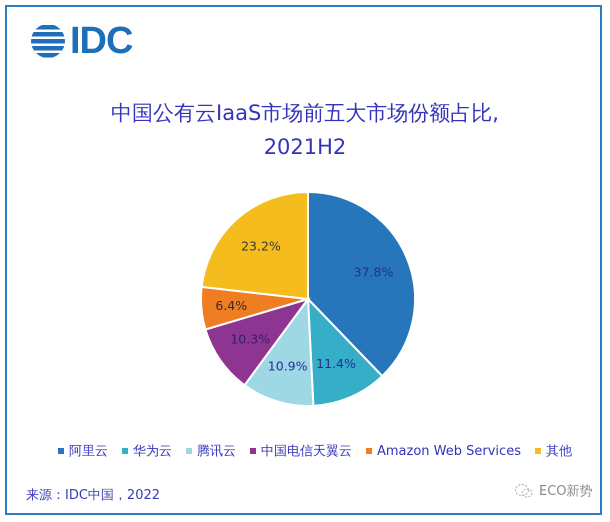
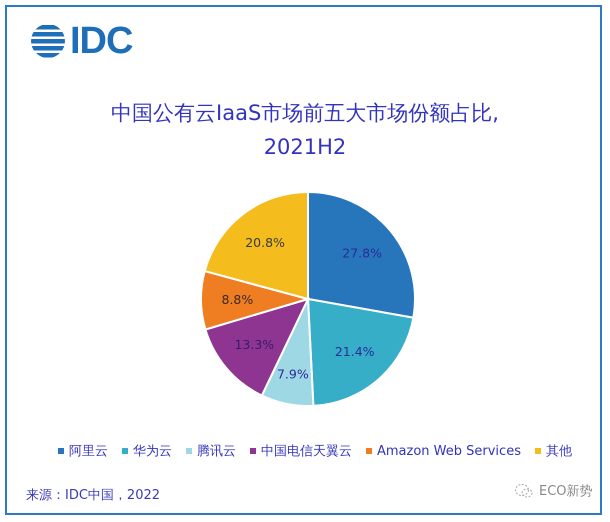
阿里云: 37.8% -> 27.8%
华为云: 11.4% -> 21.4%
腾讯云: 10.9% -> 7.9%
中国电信天翼云: 10.3% -> 13.3%
Amazon Web Services: 6.4% -> 8.8%
其他: 23.2% -> 20.8%
